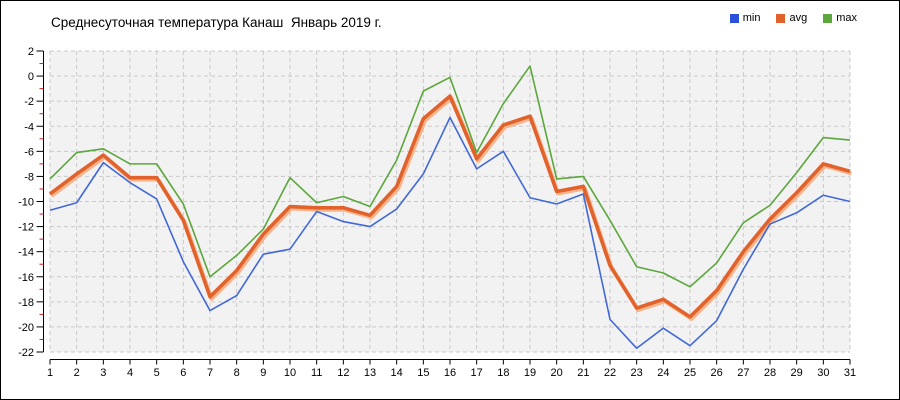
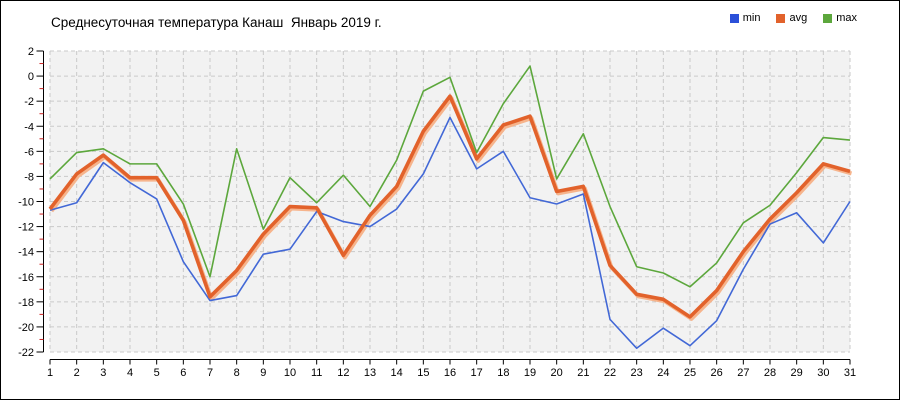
avg/1: -9.4 -> -10.6
min/7: -18.7 -> -17.9
max/8: -14.3 -> -5.8
avg/12: -10.5 -> -14.3
max/12: -9.6 -> -7.9
avg/15: -3.4 -> -4.4
max/21: -8.0 -> -4.6
max/22: -11.5 -> -10.4
avg/23: -18.5 -> -17.4
min/30: -9.5 -> -13.3
